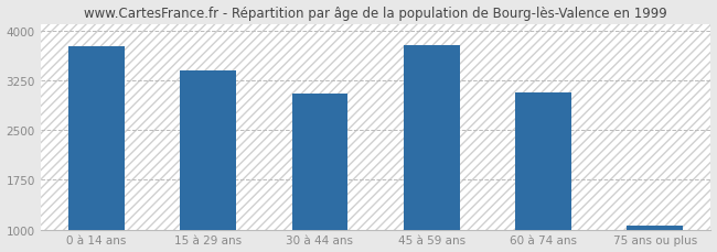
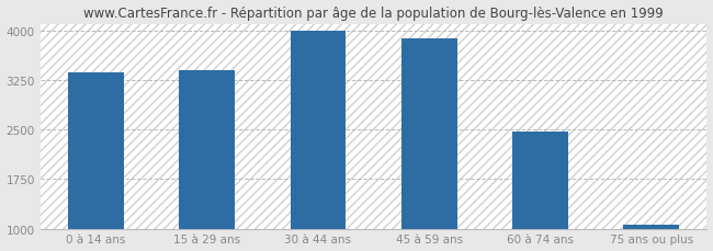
0 à 14 ans: 3760 -> 3360
30 à 44 ans: 3040 -> 4000
45 à 59 ans: 3780 -> 3880
60 à 74 ans: 3060 -> 2470
